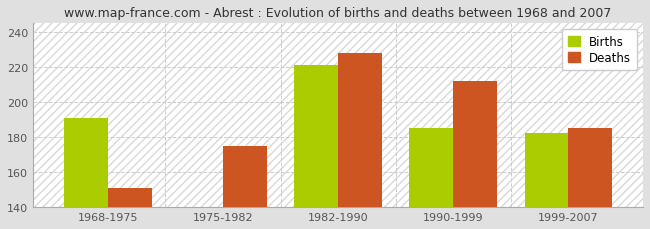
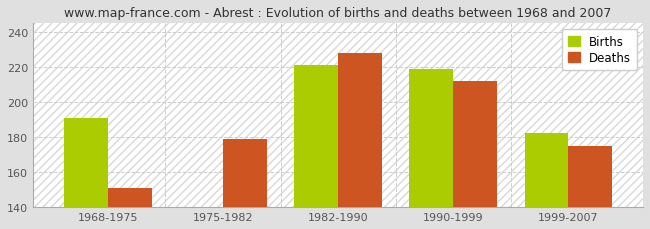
Deaths/1975-1982: 175 -> 179
Births/1990-1999: 185 -> 219
Deaths/1999-2007: 185 -> 175
